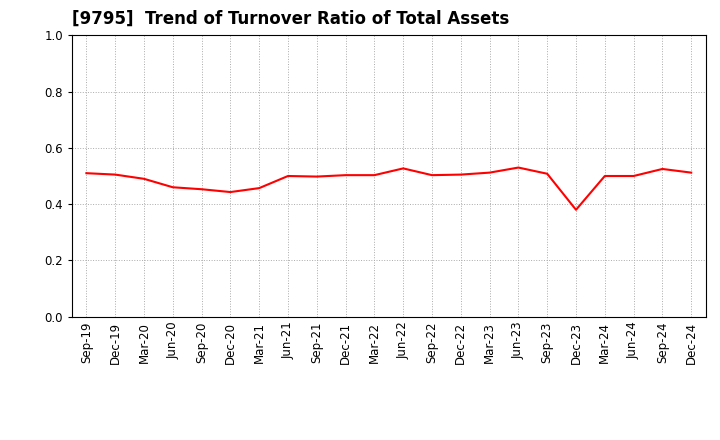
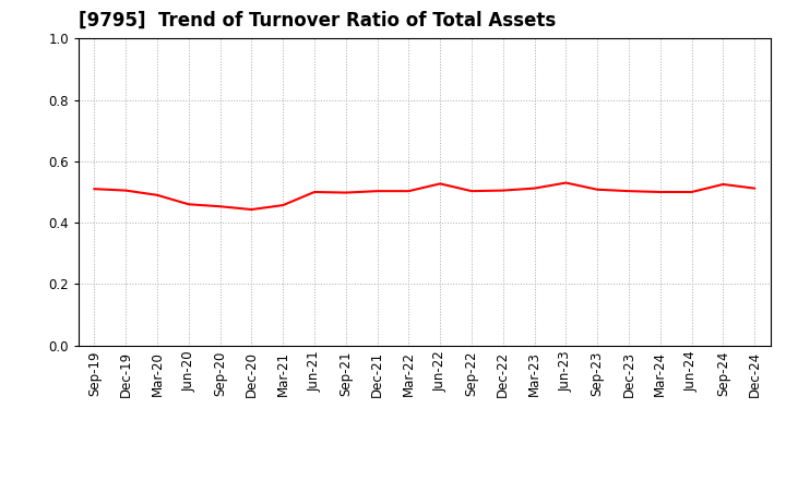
Dec-23: 0.380 -> 0.503
